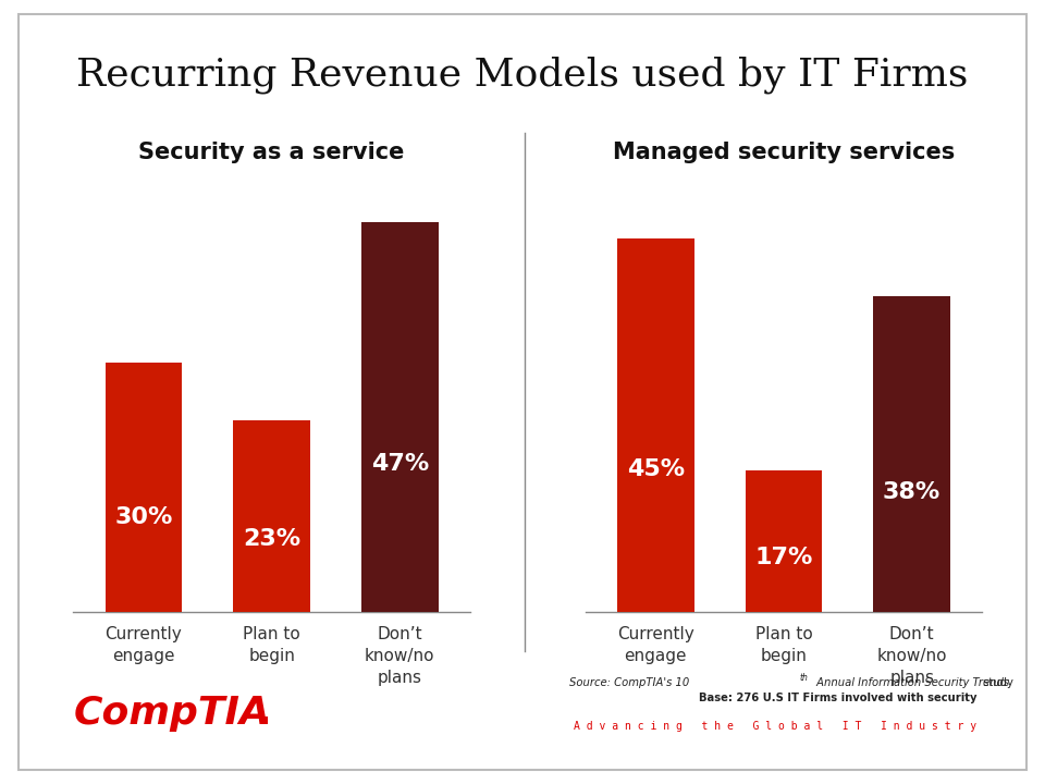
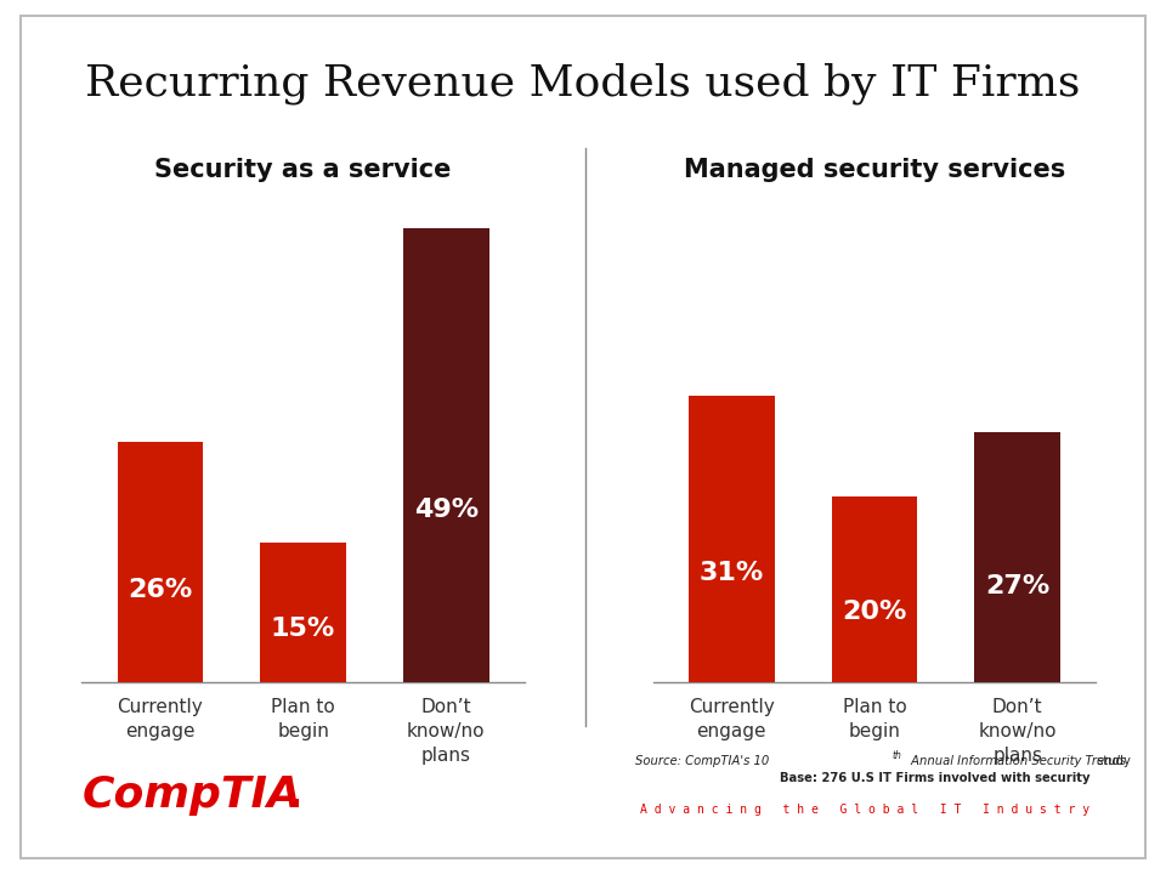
Security as a service/Currently engage: 30% -> 26%
Security as a service/Plan to begin: 23% -> 15%
Security as a service/Don’t know/no plans: 47% -> 49%
Managed security services/Currently engage: 45% -> 31%
Managed security services/Plan to begin: 17% -> 20%
Managed security services/Don’t know/no plans: 38% -> 27%
